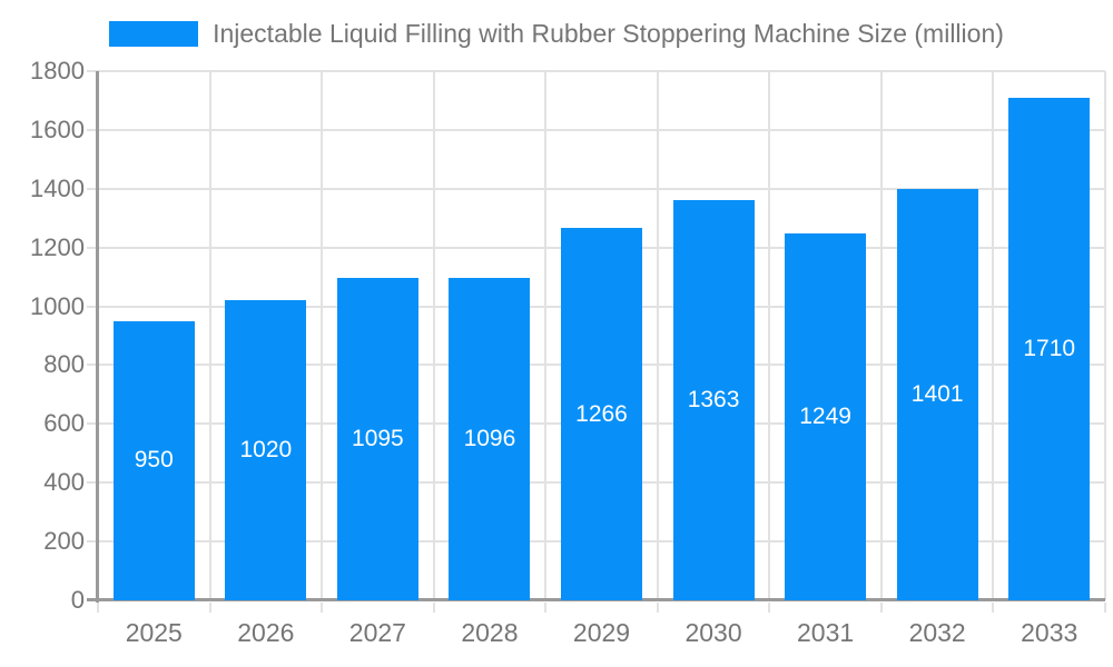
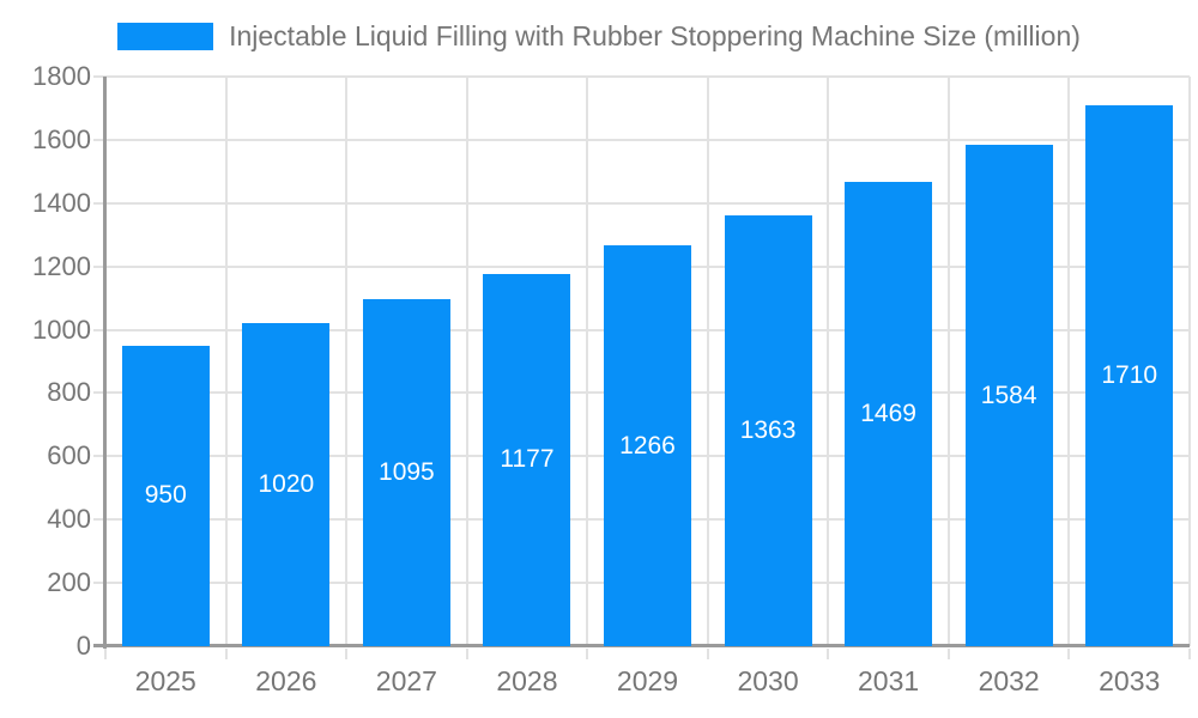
2028: 1096 -> 1177
2031: 1249 -> 1469
2032: 1401 -> 1584
